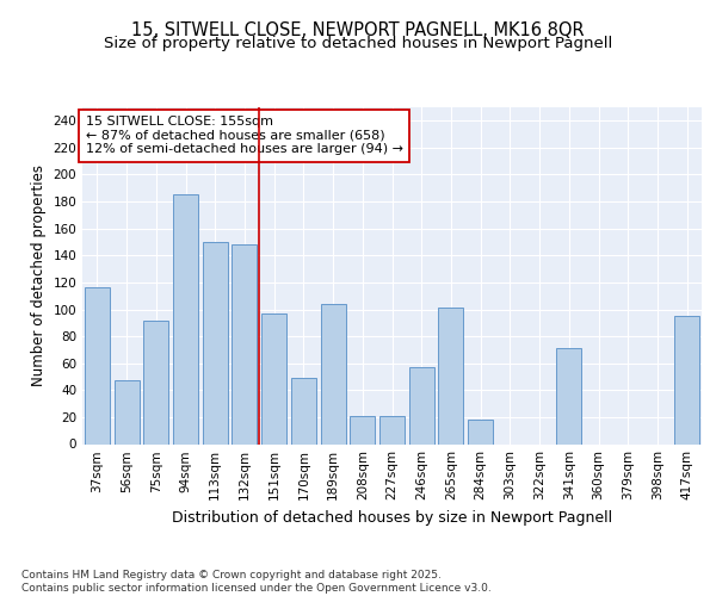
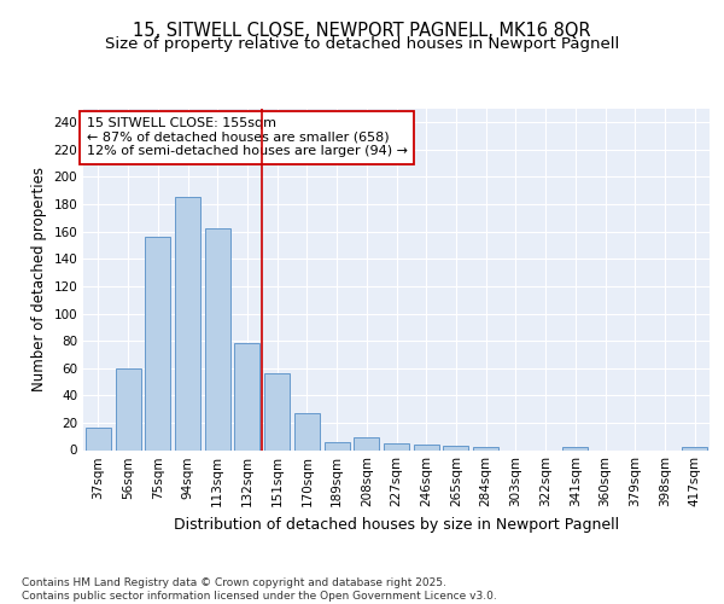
37sqm: 116 -> 16
56sqm: 47 -> 60
75sqm: 92 -> 156
113sqm: 150 -> 162
132sqm: 148 -> 78
151sqm: 97 -> 56
170sqm: 49 -> 27
189sqm: 104 -> 6
208sqm: 21 -> 9
227sqm: 21 -> 5
246sqm: 57 -> 4
265sqm: 101 -> 3
284sqm: 18 -> 2
341sqm: 71 -> 2
417sqm: 95 -> 2
